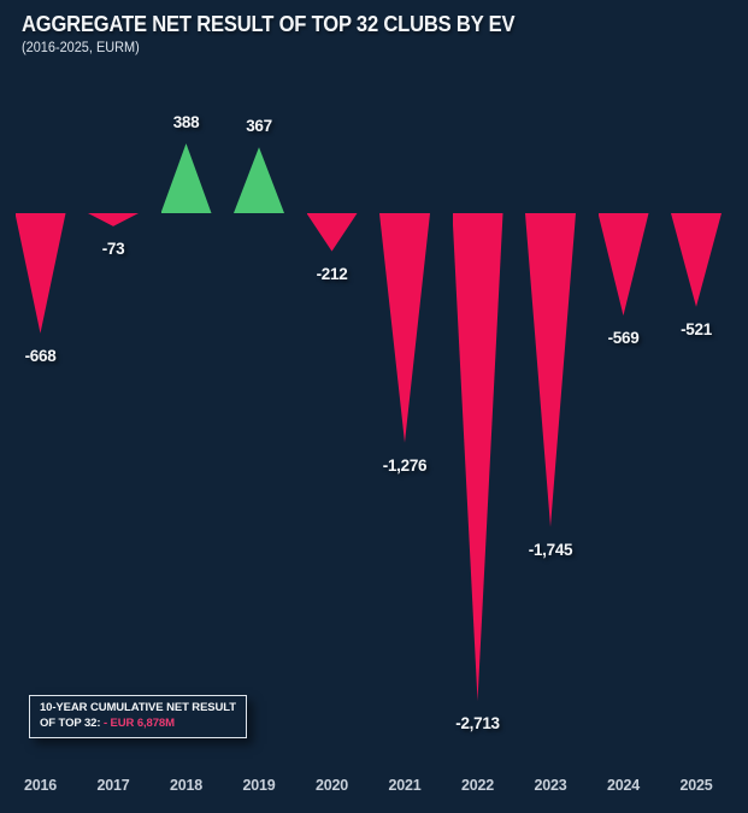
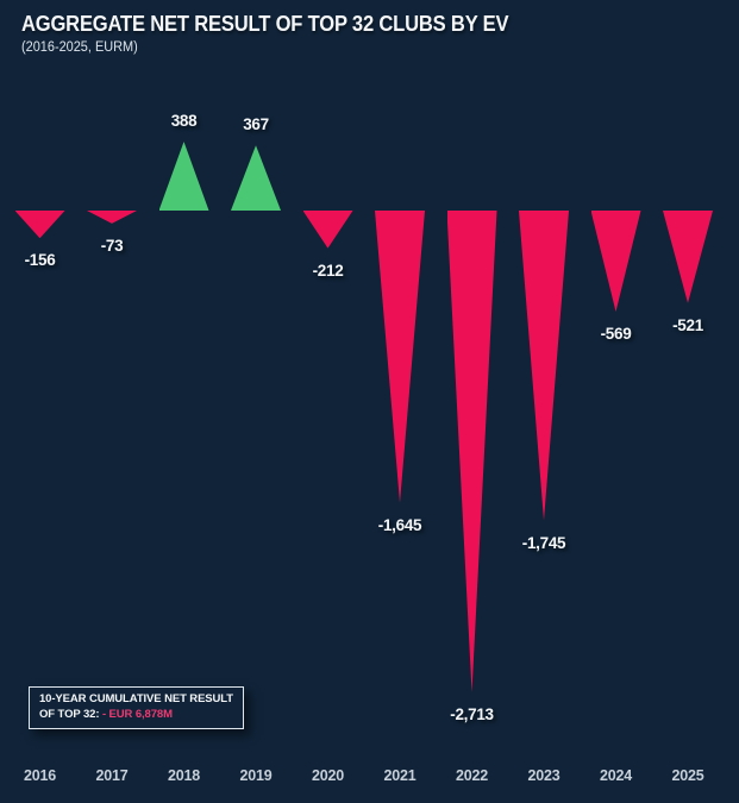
2016: -668 -> -156
2021: -1,276 -> -1,645
